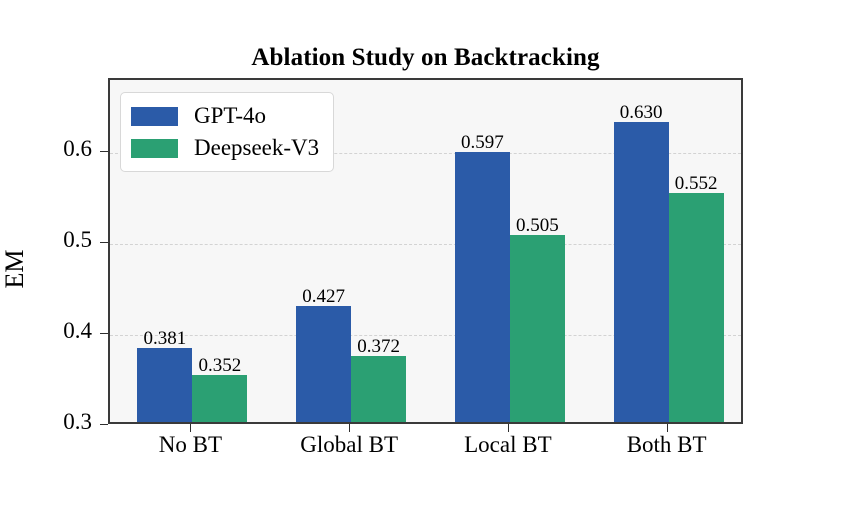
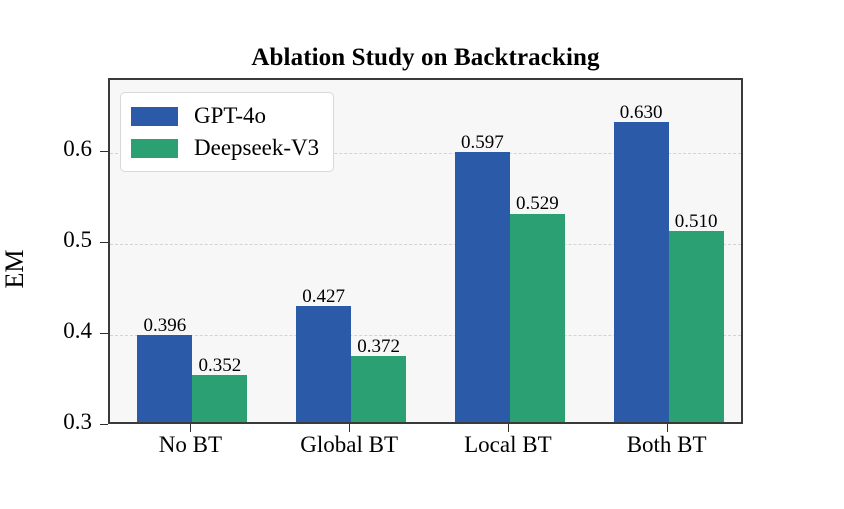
GPT-4o/No BT: 0.381 -> 0.396
Deepseek-V3/Local BT: 0.505 -> 0.529
Deepseek-V3/Both BT: 0.552 -> 0.510
